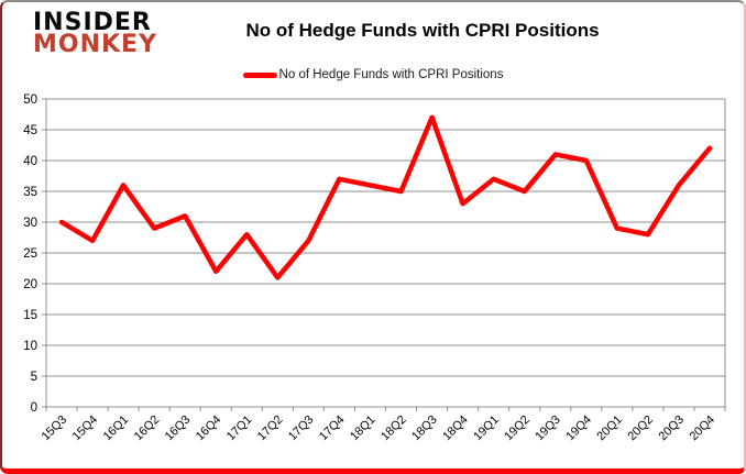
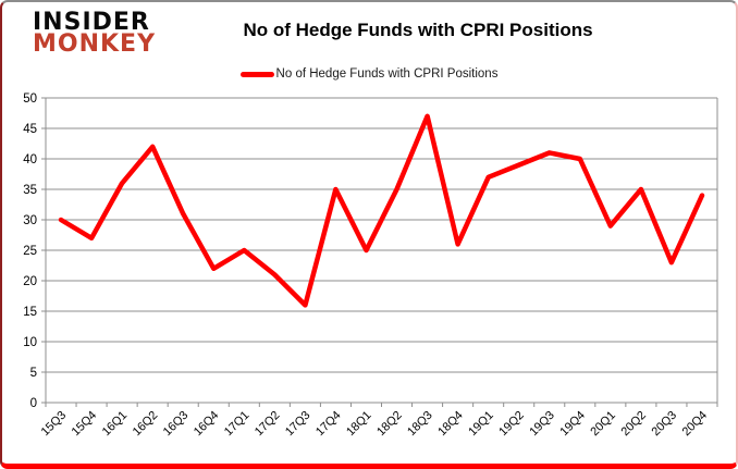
16Q2: 29 -> 42
17Q1: 28 -> 25
17Q3: 27 -> 16
17Q4: 37 -> 35
18Q1: 36 -> 25
18Q4: 33 -> 26
19Q2: 35 -> 39
20Q2: 28 -> 35
20Q3: 36 -> 23
20Q4: 42 -> 34
